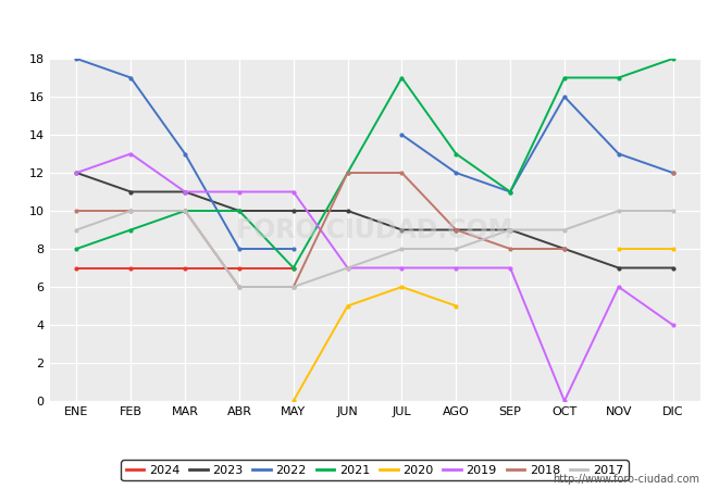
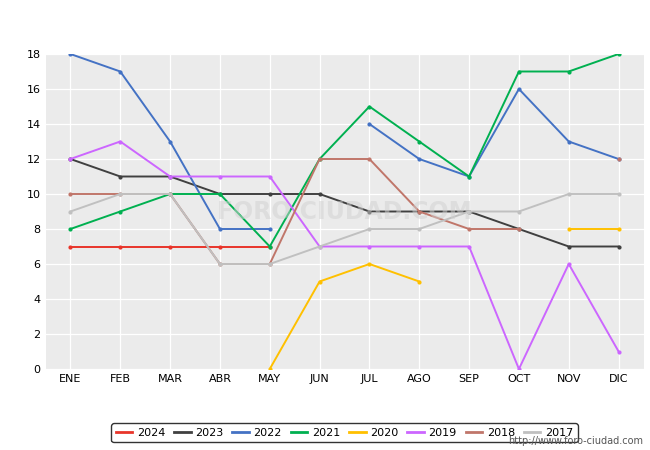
2021/JUL: 17 -> 15
2019/DIC: 4 -> 1
